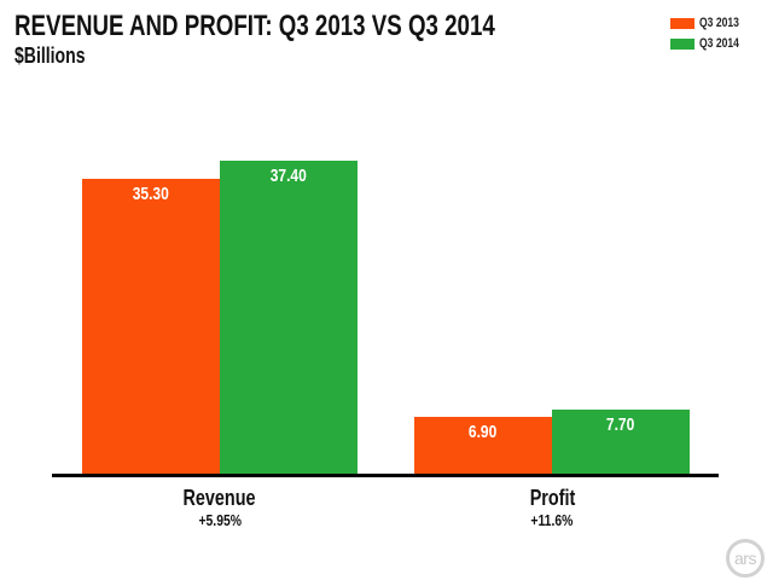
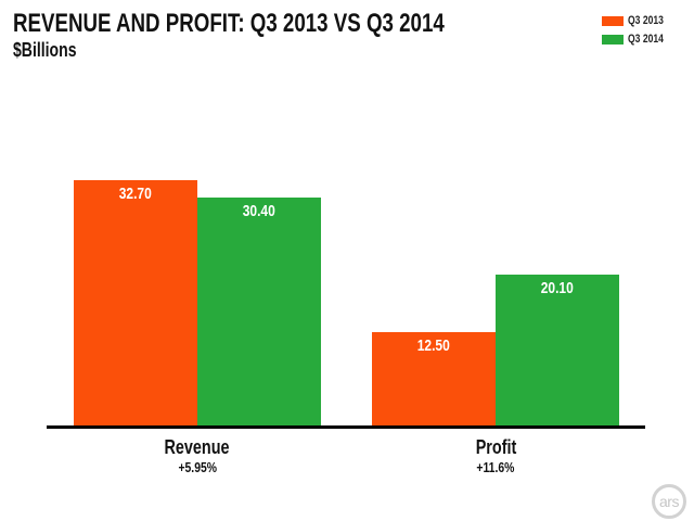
Q3 2013/Revenue: 35.30 -> 32.70
Q3 2014/Revenue: 37.40 -> 30.40
Q3 2013/Profit: 6.90 -> 12.50
Q3 2014/Profit: 7.70 -> 20.10
